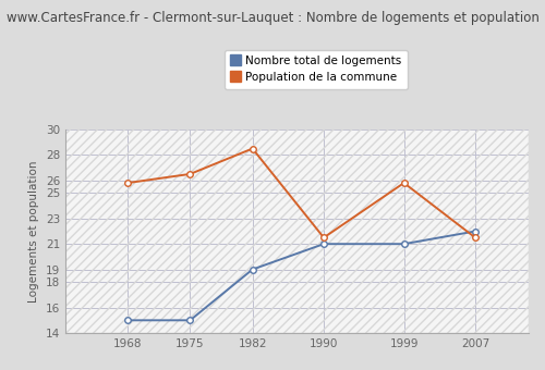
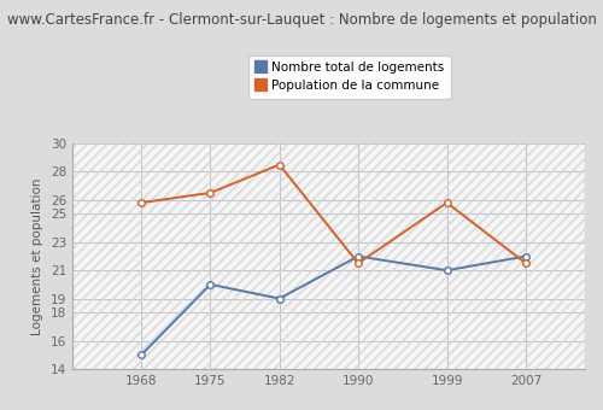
Nombre total de logements/1975: 15 -> 20
Nombre total de logements/1990: 21 -> 22
